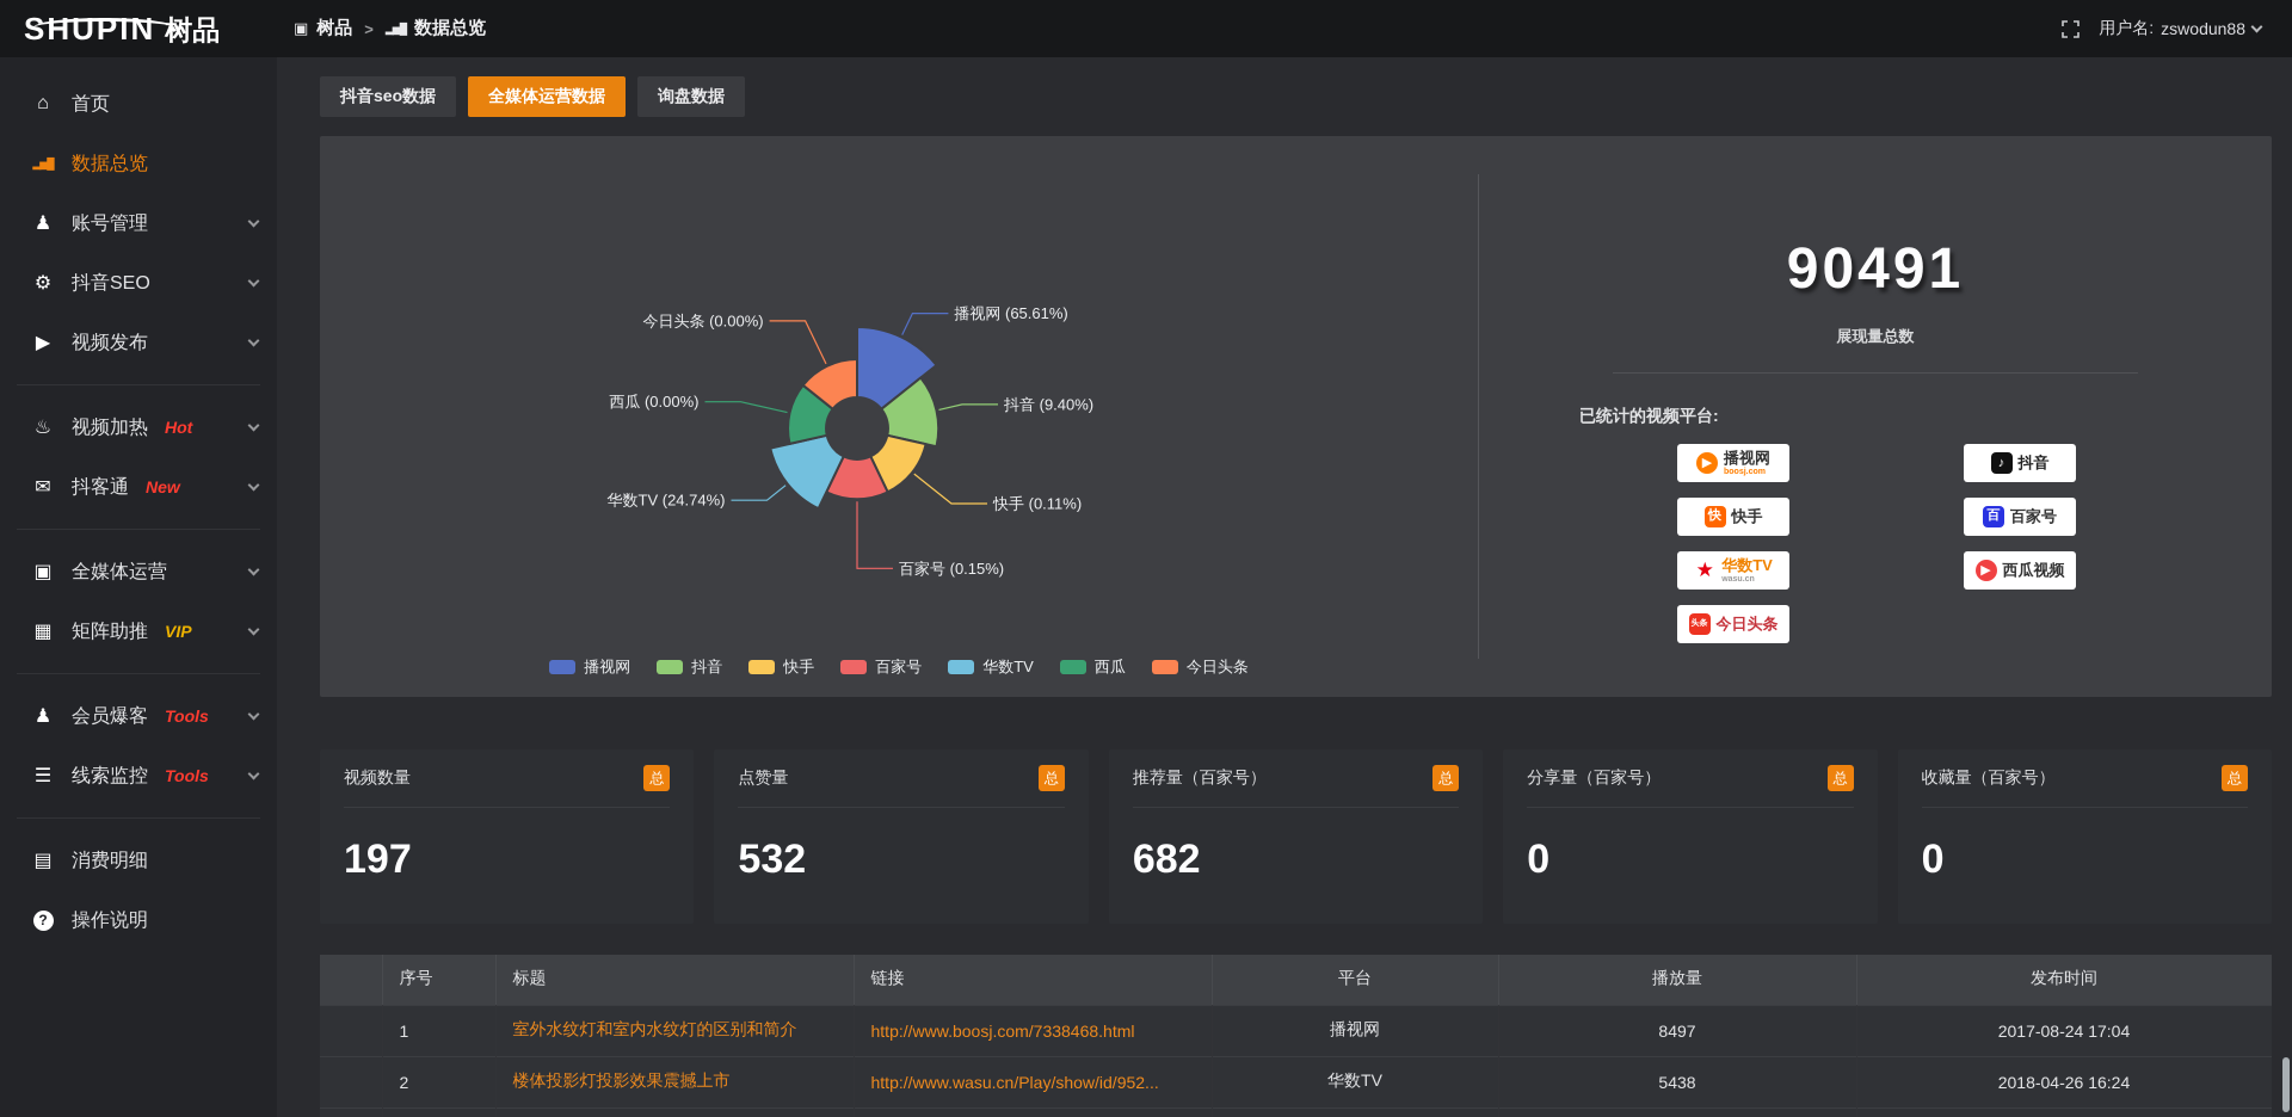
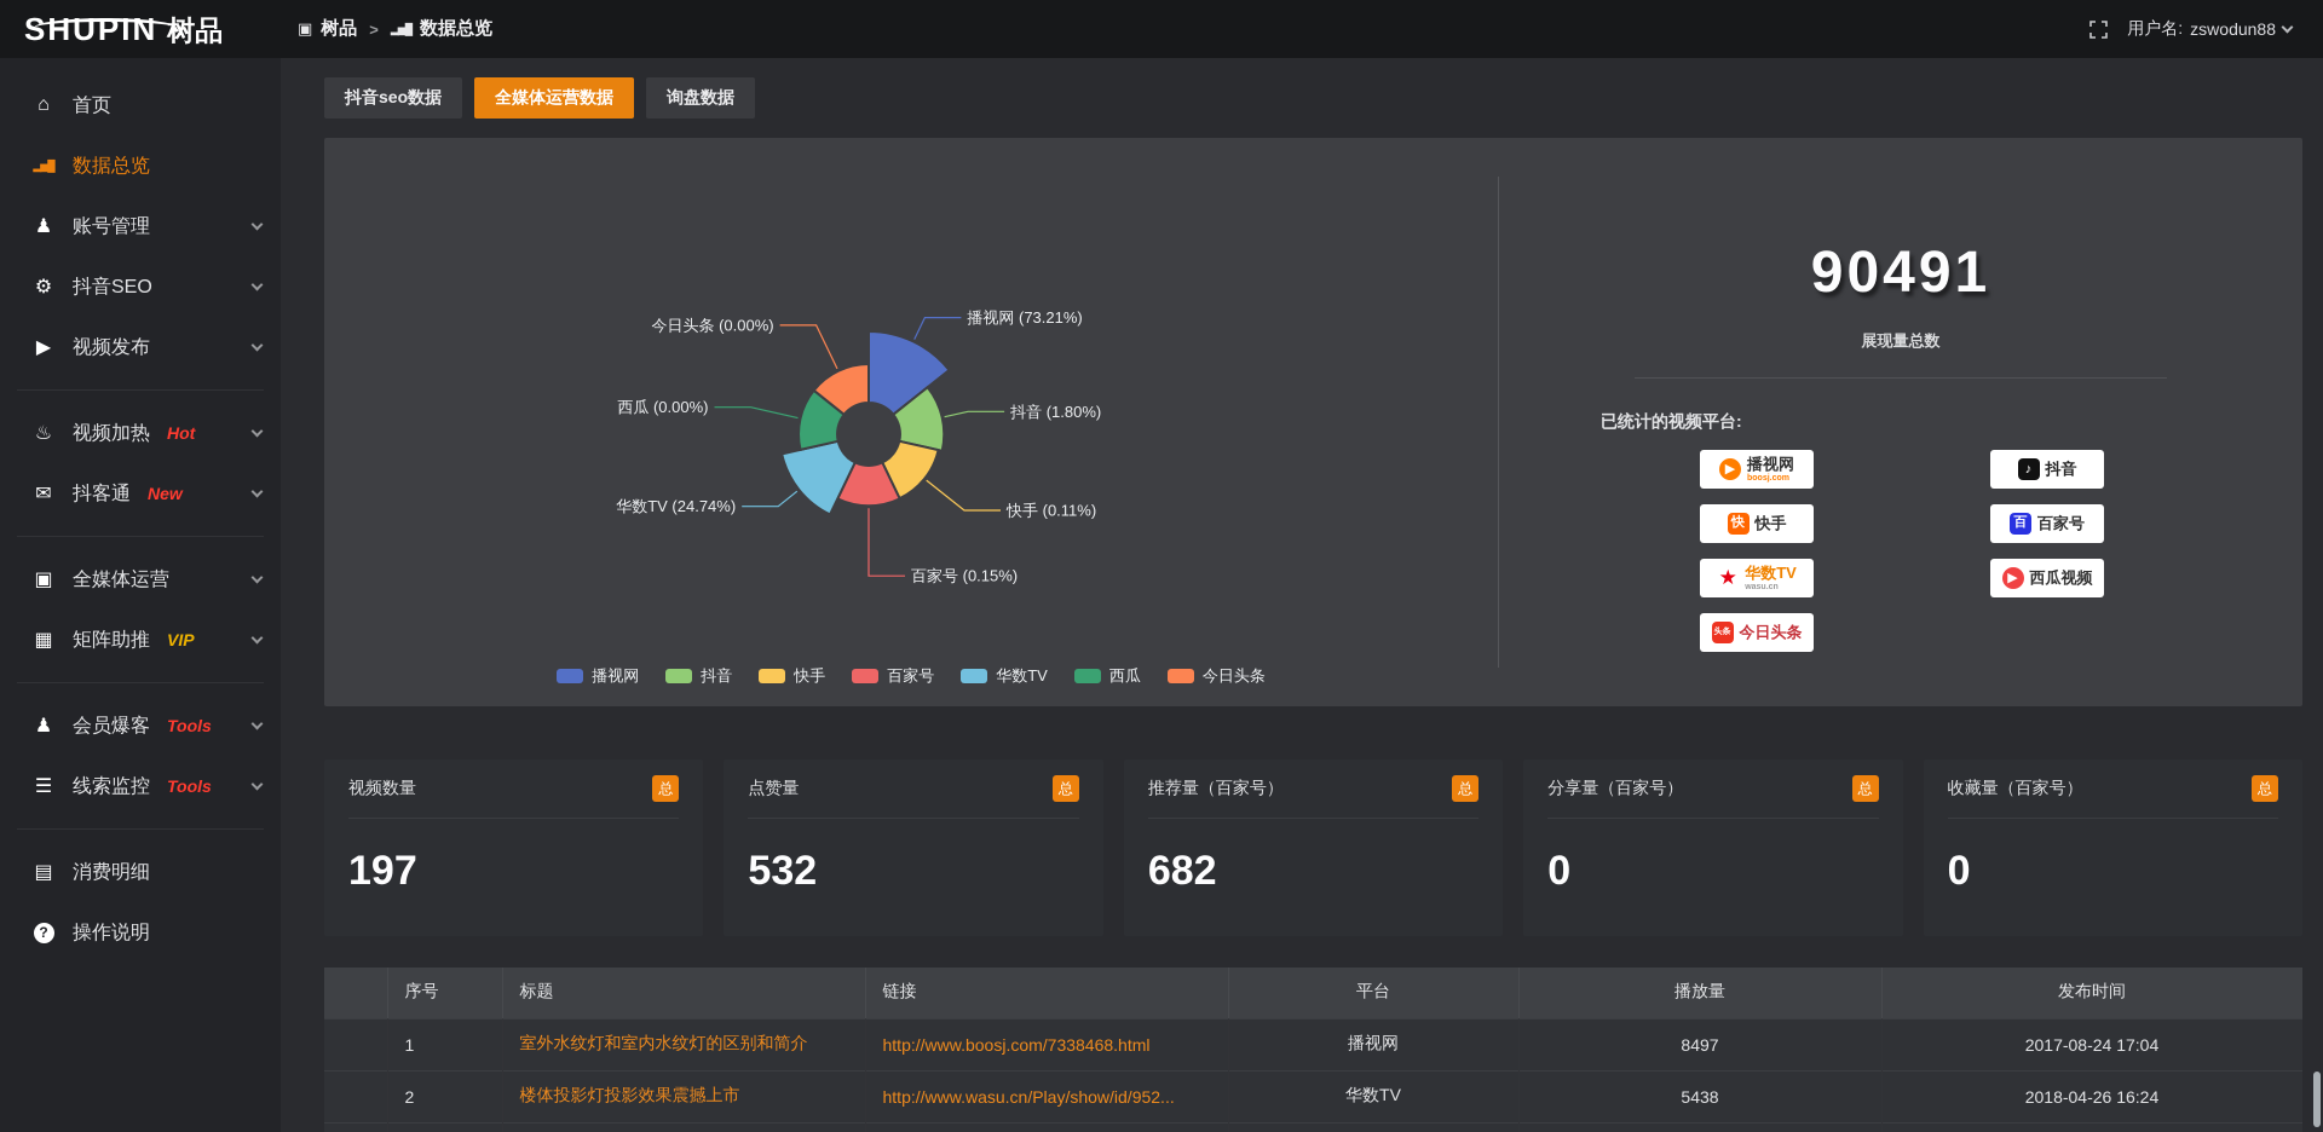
播视网: 65.61% -> 73.21%
抖音: 9.40% -> 1.80%
